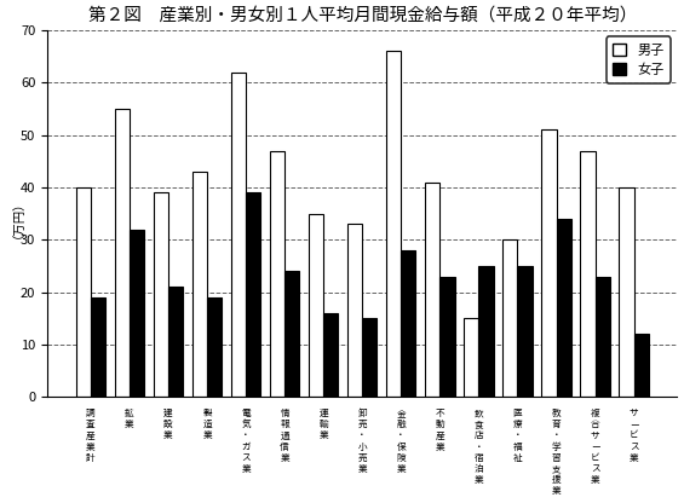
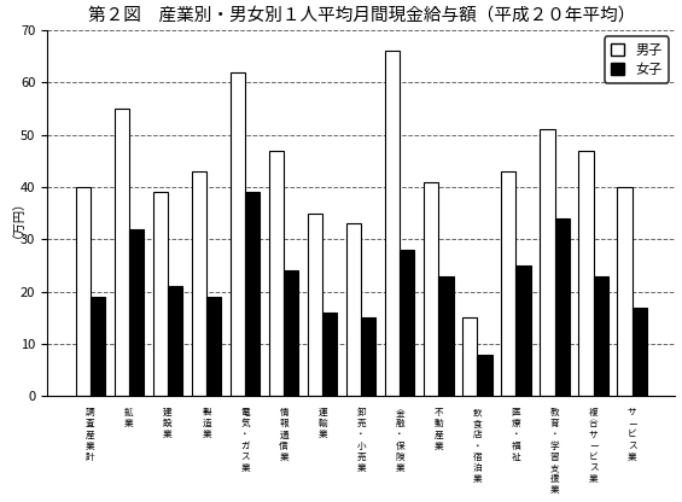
女子/飲 食 店 ・ 宿 泊 業: 25 -> 8
男子/医 療 ・ 福 祉: 30 -> 43
女子/サ ー ビ ス 業: 12 -> 17
